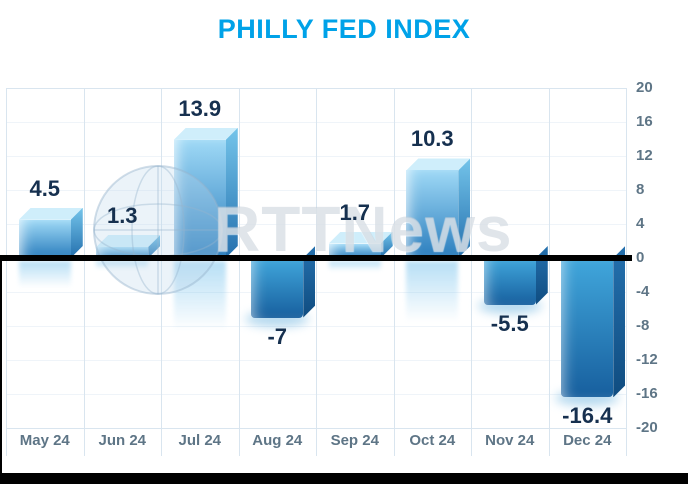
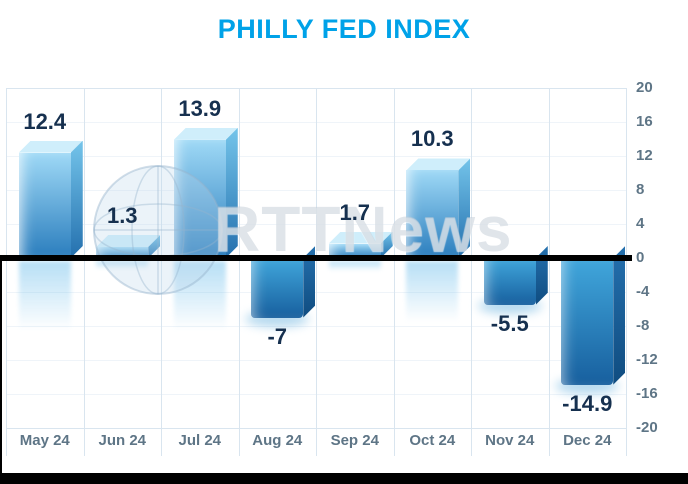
May 24: 4.5 -> 12.4
Dec 24: -16.4 -> -14.9
